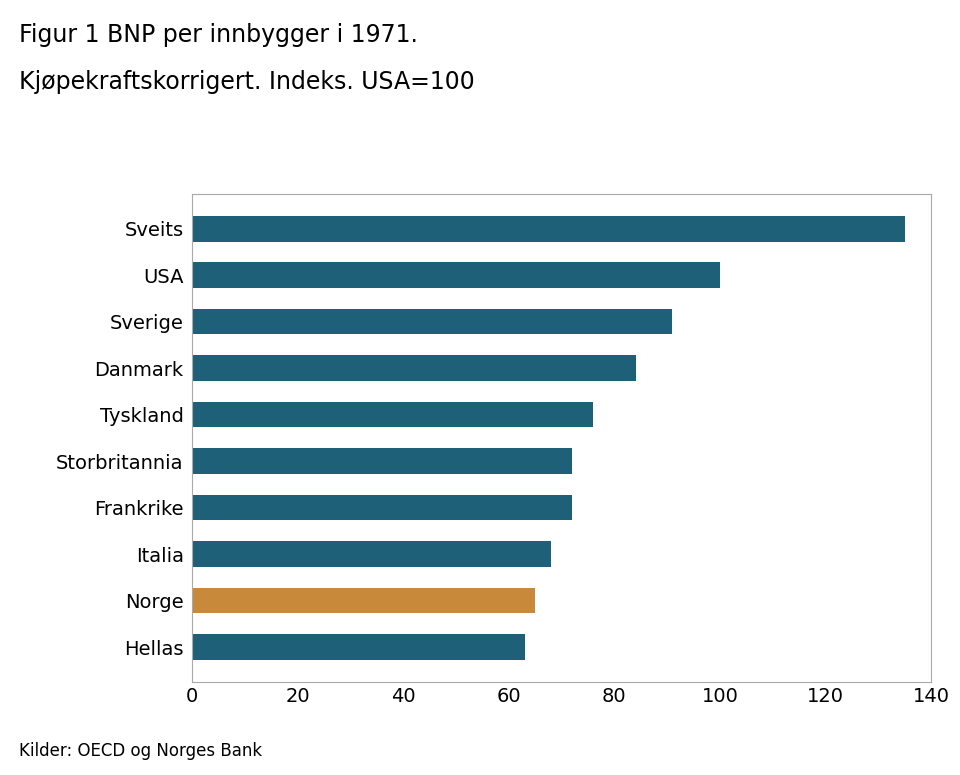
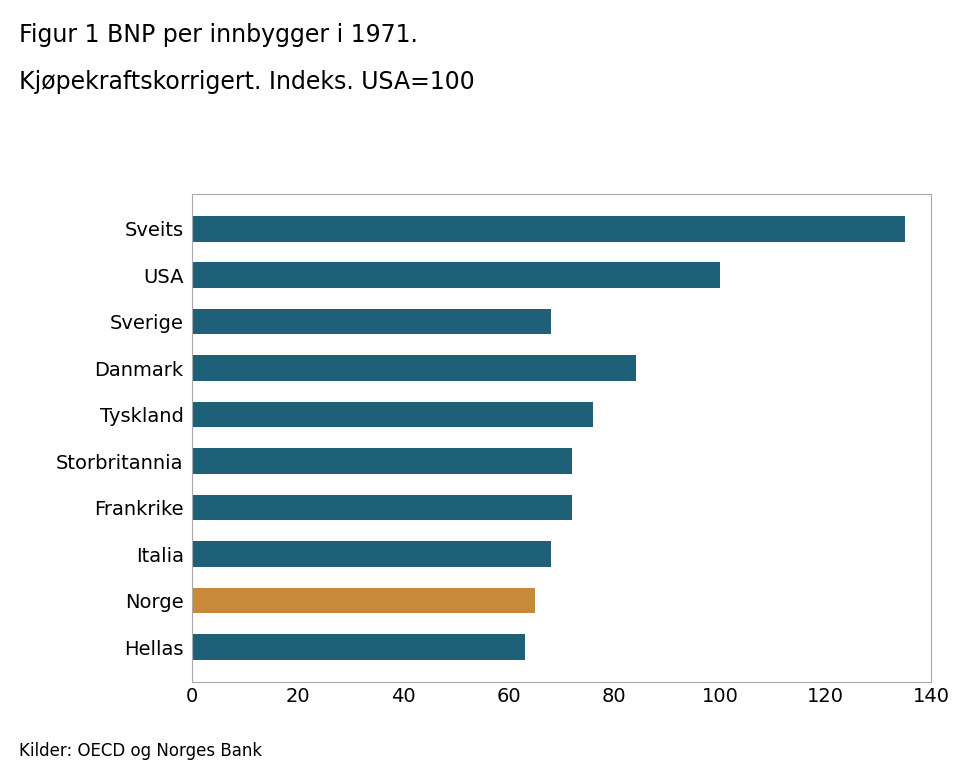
Sverige: 91 -> 68
